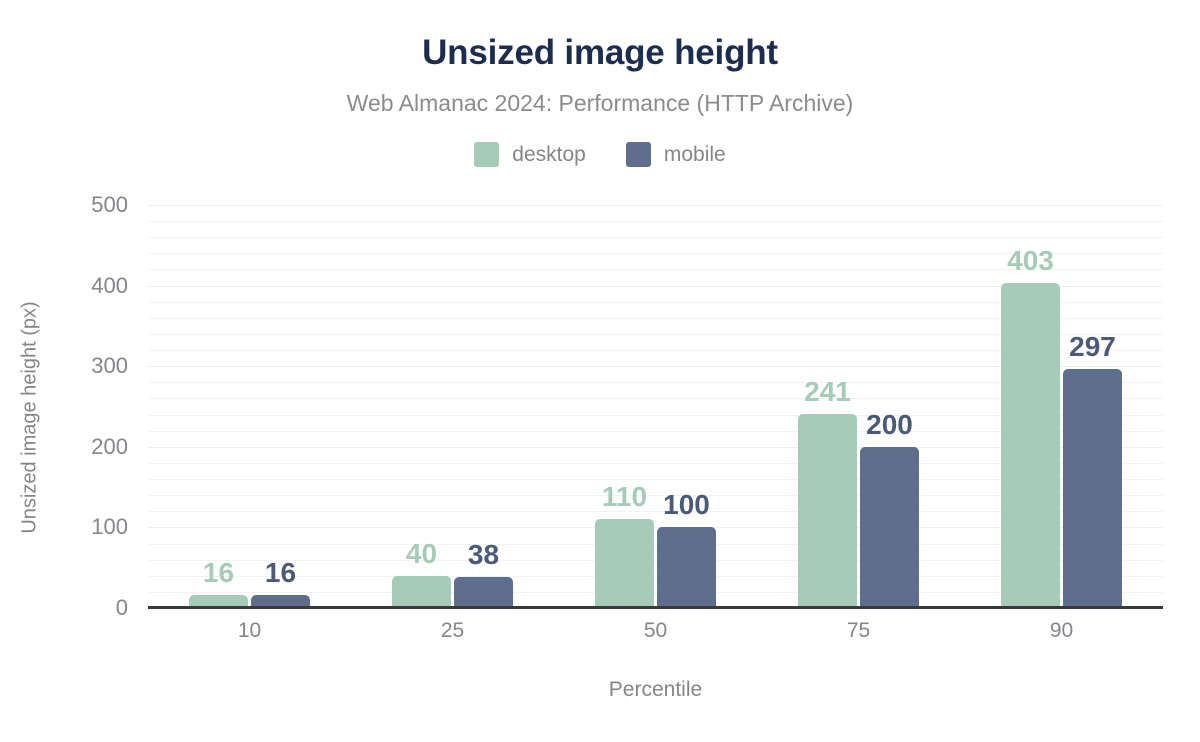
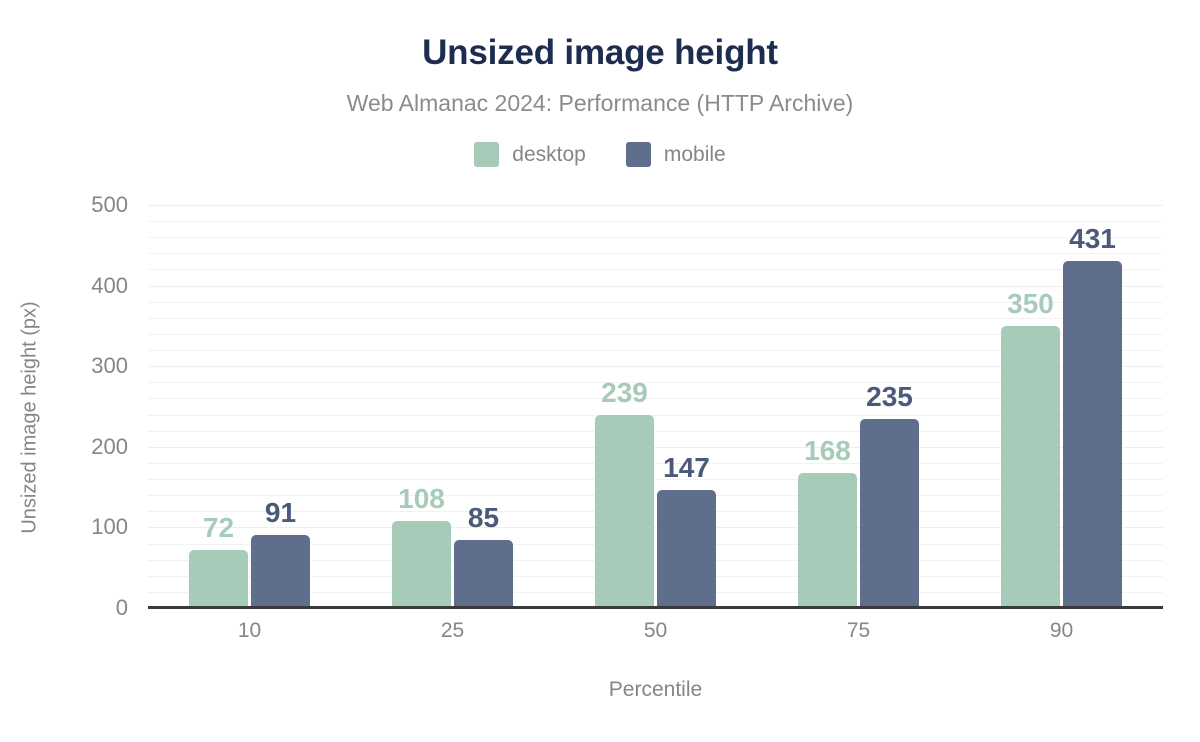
desktop/10: 16 -> 72
mobile/10: 16 -> 91
desktop/25: 40 -> 108
mobile/25: 38 -> 85
desktop/50: 110 -> 239
mobile/50: 100 -> 147
desktop/75: 241 -> 168
mobile/75: 200 -> 235
desktop/90: 403 -> 350
mobile/90: 297 -> 431
